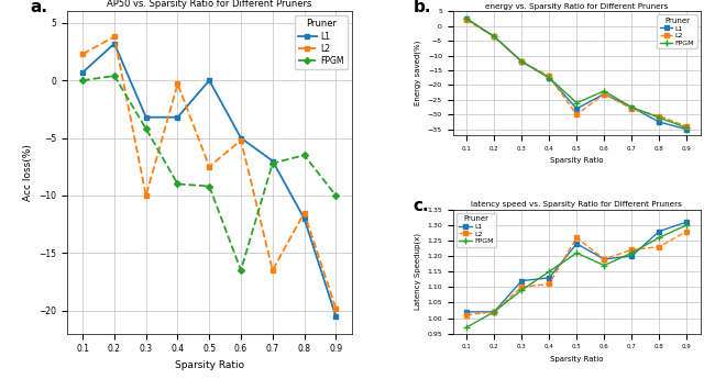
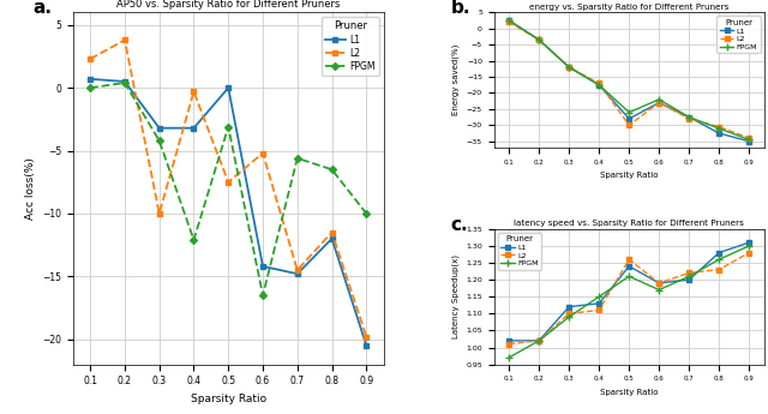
AP50 vs. Sparsity Ratio for Different Pruners/L1/0.2: 3.2 -> 0.5
AP50 vs. Sparsity Ratio for Different Pruners/FPGM/0.4: -9.0 -> -12.1
AP50 vs. Sparsity Ratio for Different Pruners/FPGM/0.5: -9.2 -> -3.1
AP50 vs. Sparsity Ratio for Different Pruners/L1/0.6: -5.0 -> -14.2
AP50 vs. Sparsity Ratio for Different Pruners/L1/0.7: -7.0 -> -14.8
AP50 vs. Sparsity Ratio for Different Pruners/L2/0.7: -16.5 -> -14.5
AP50 vs. Sparsity Ratio for Different Pruners/FPGM/0.7: -7.2 -> -5.6
